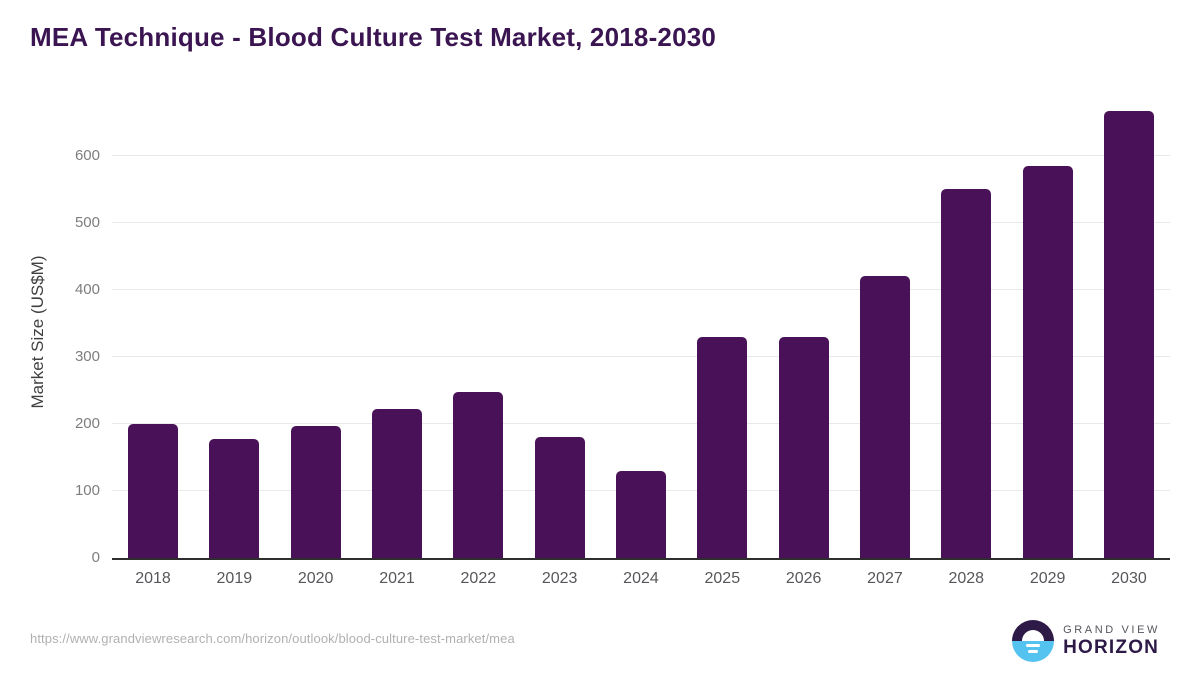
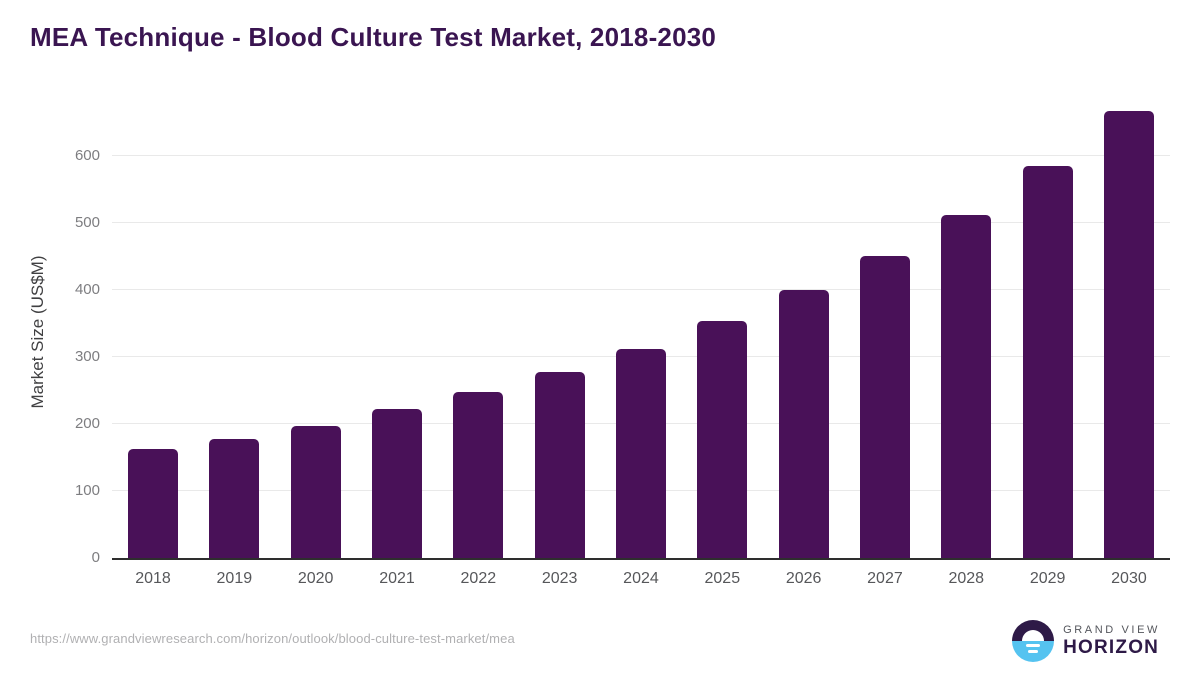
2018: 200 -> 160
2023: 180 -> 280
2024: 130 -> 310
2025: 330 -> 350
2026: 330 -> 400
2027: 420 -> 450
2028: 550 -> 510
